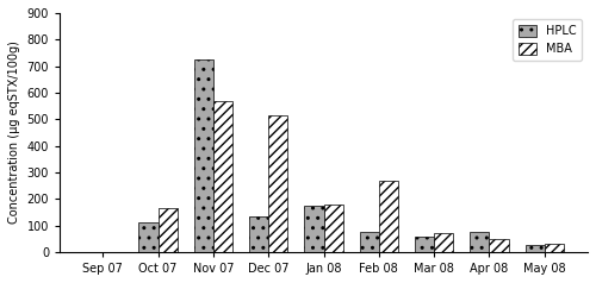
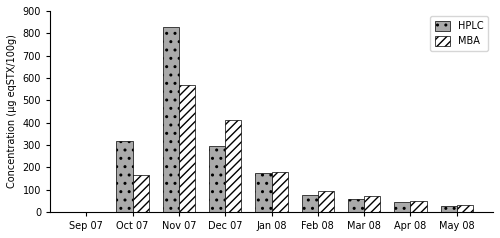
HPLC/Oct 07: 110 -> 320
HPLC/Nov 07: 725 -> 830
HPLC/Dec 07: 135 -> 295
MBA/Dec 07: 515 -> 410
MBA/Feb 08: 270 -> 93
HPLC/Apr 08: 75 -> 45
